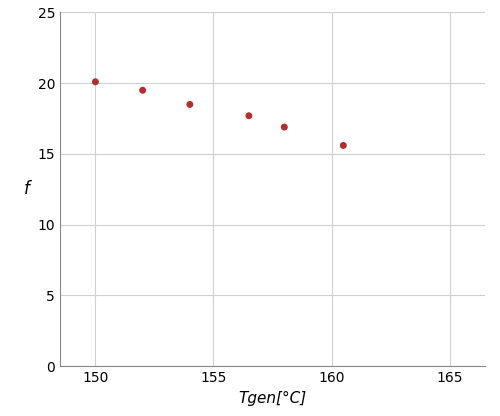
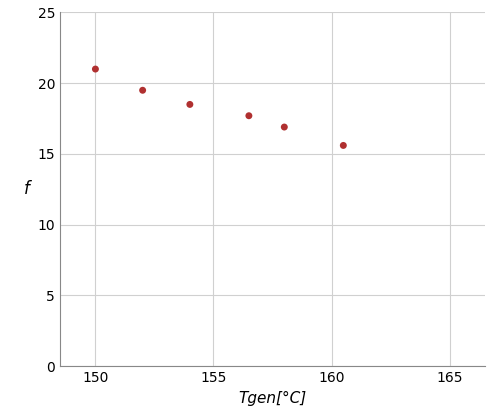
150: 20.1 -> 21.0
